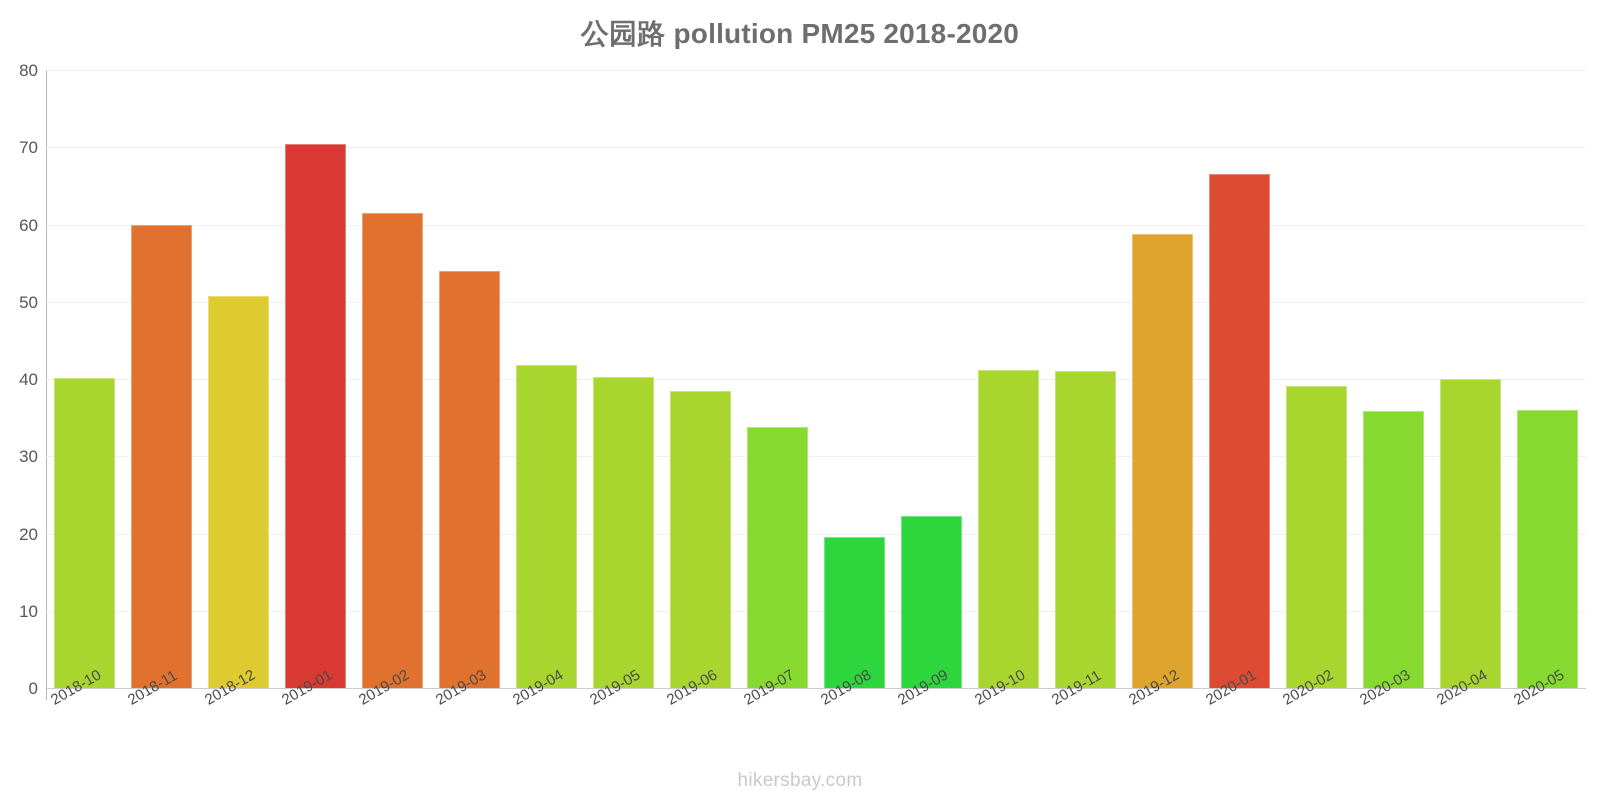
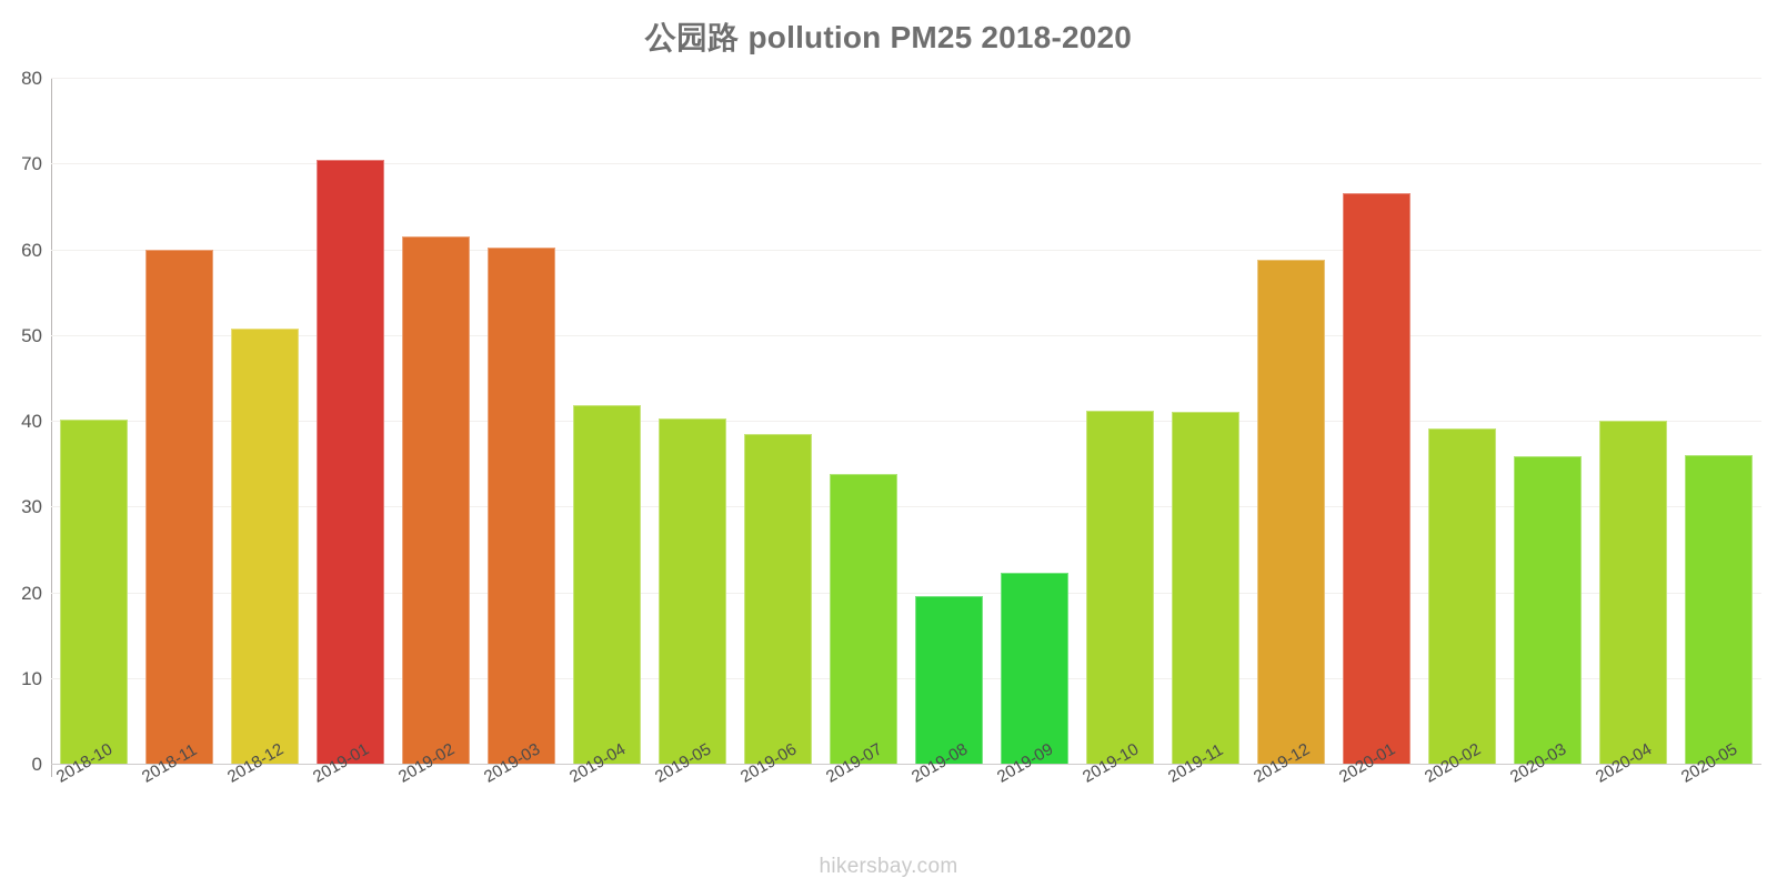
2019-03: 54 -> 60
